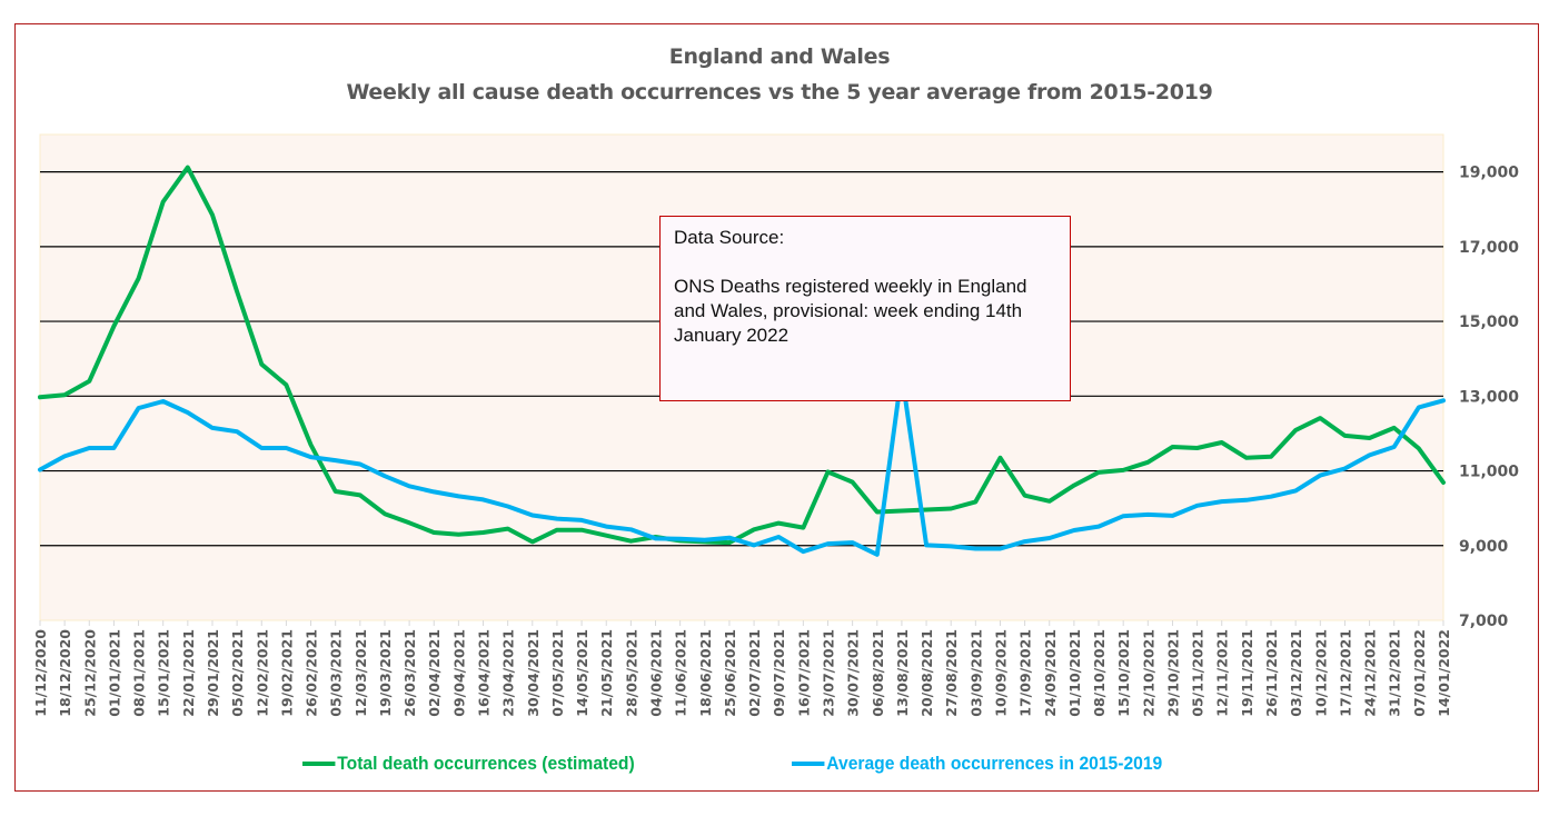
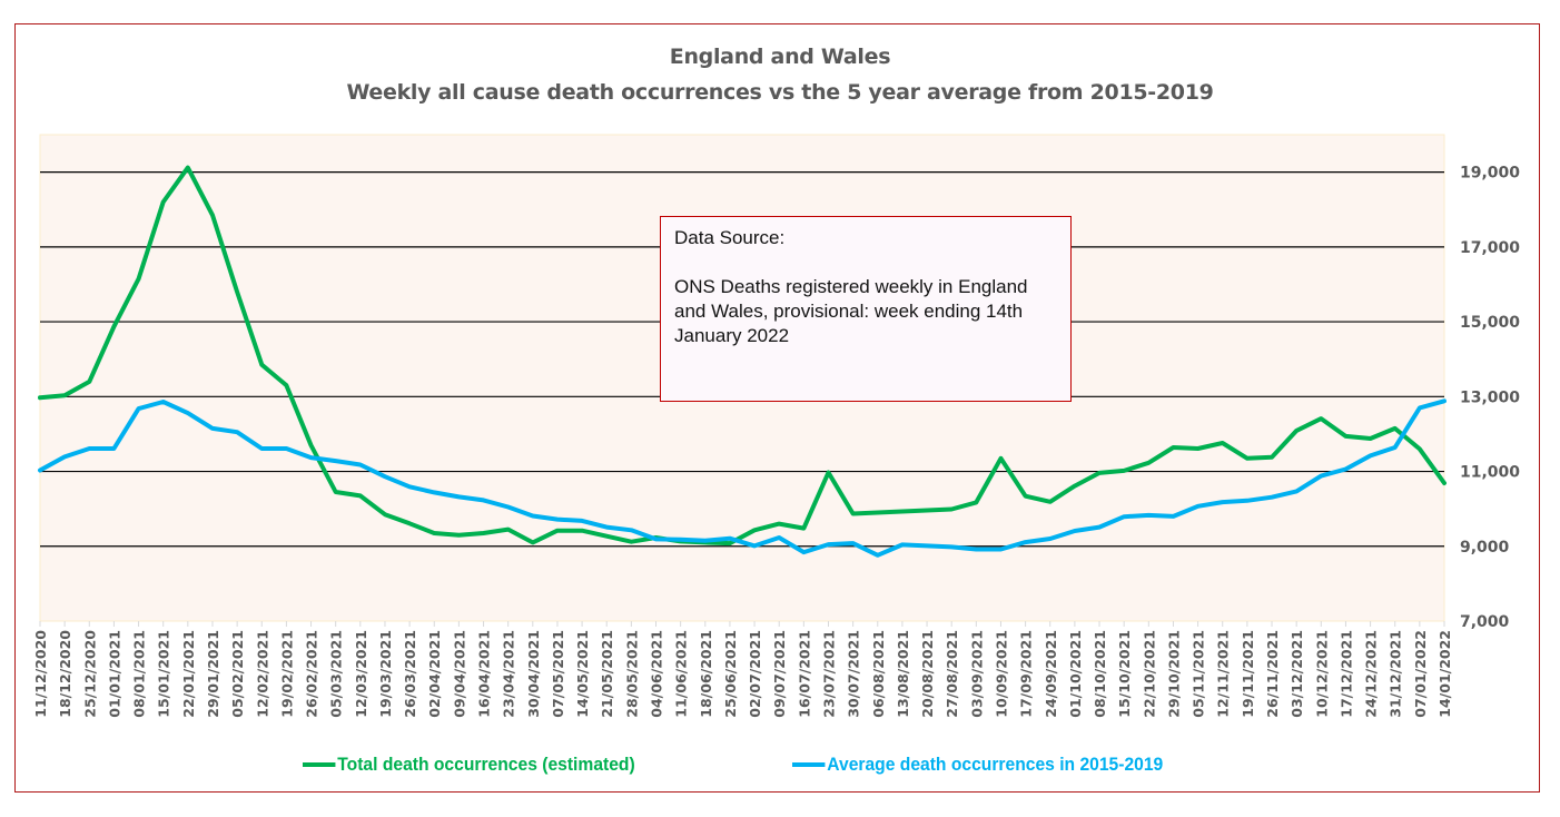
Total death occurrences (estimated)/30/07/2021: 10700 -> 9900
Average death occurrences in 2015-2019/13/08/2021: 13600 -> 9000
